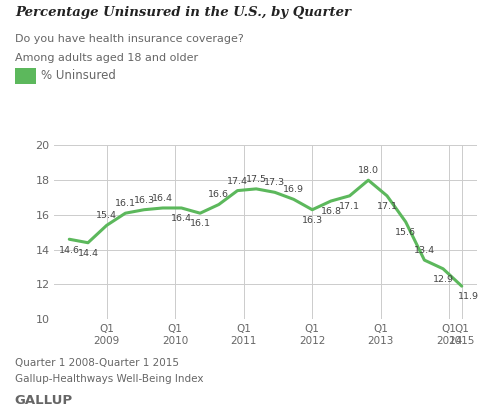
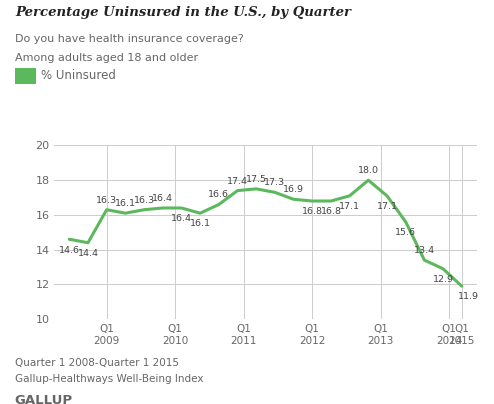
Q1 2009: 15.4 -> 16.3
Q1 2012: 16.3 -> 16.8
